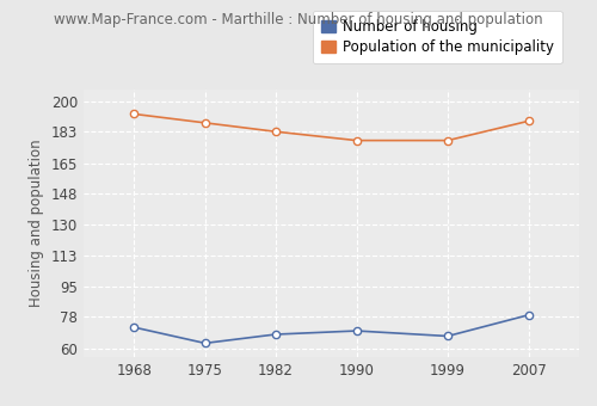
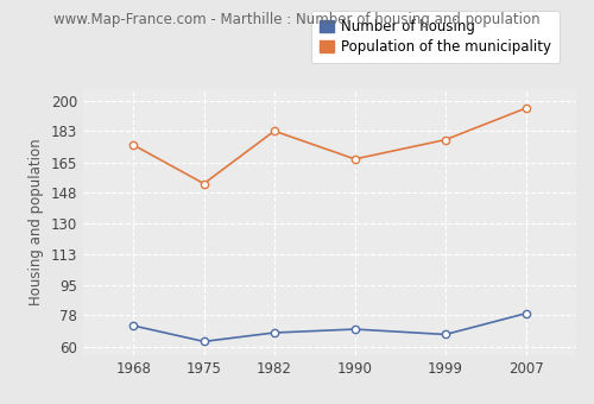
Population of the municipality/1968: 193 -> 175
Population of the municipality/1975: 188 -> 153
Population of the municipality/1990: 178 -> 167
Population of the municipality/2007: 189 -> 196
